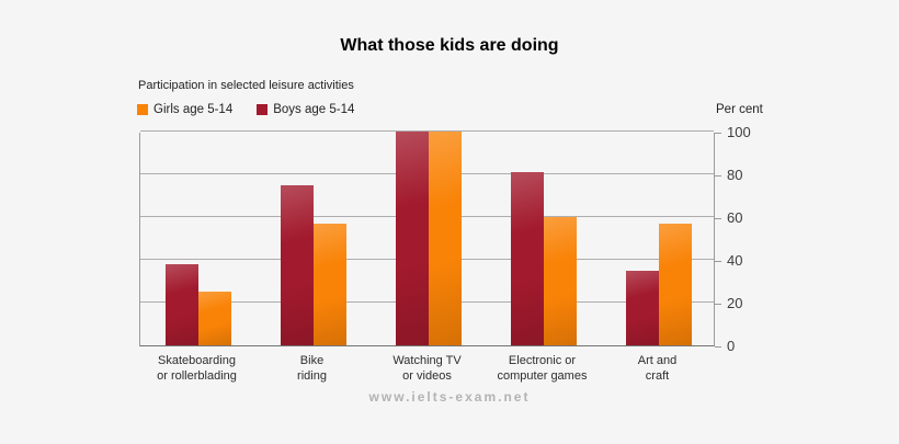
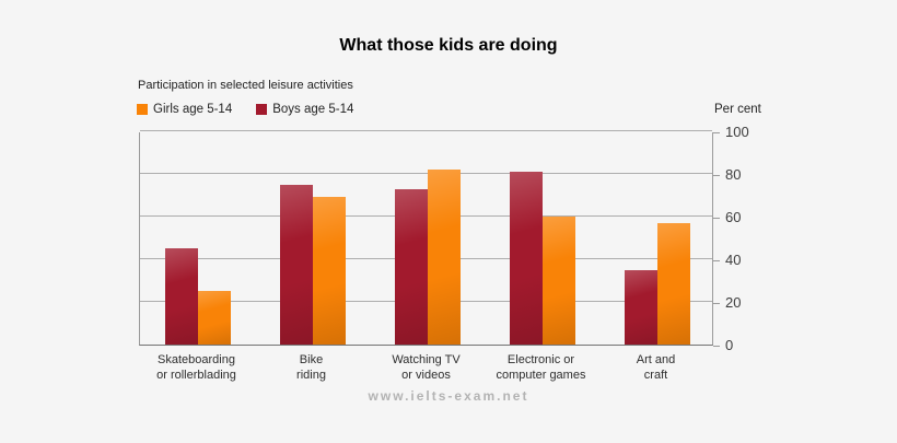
Boys age 5-14/Skateboarding or rollerblading: 38 -> 45
Girls age 5-14/Bike riding: 57 -> 69
Boys age 5-14/Watching TV or videos: 100 -> 73
Girls age 5-14/Watching TV or videos: 100 -> 82
